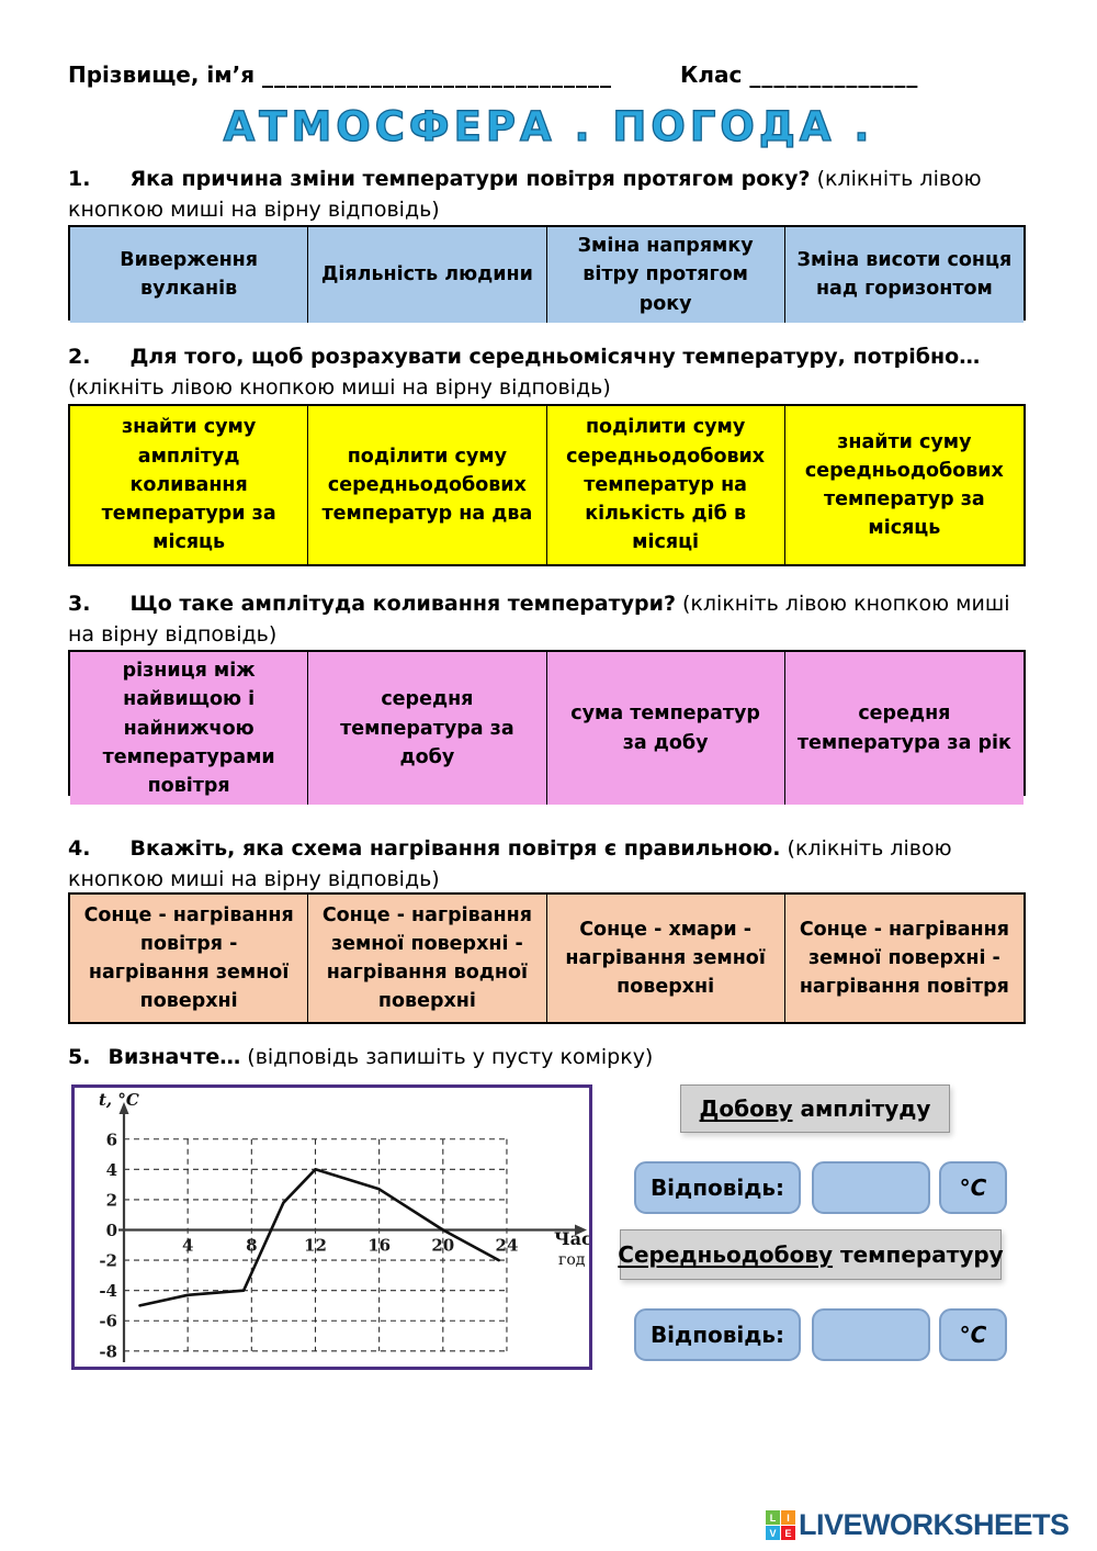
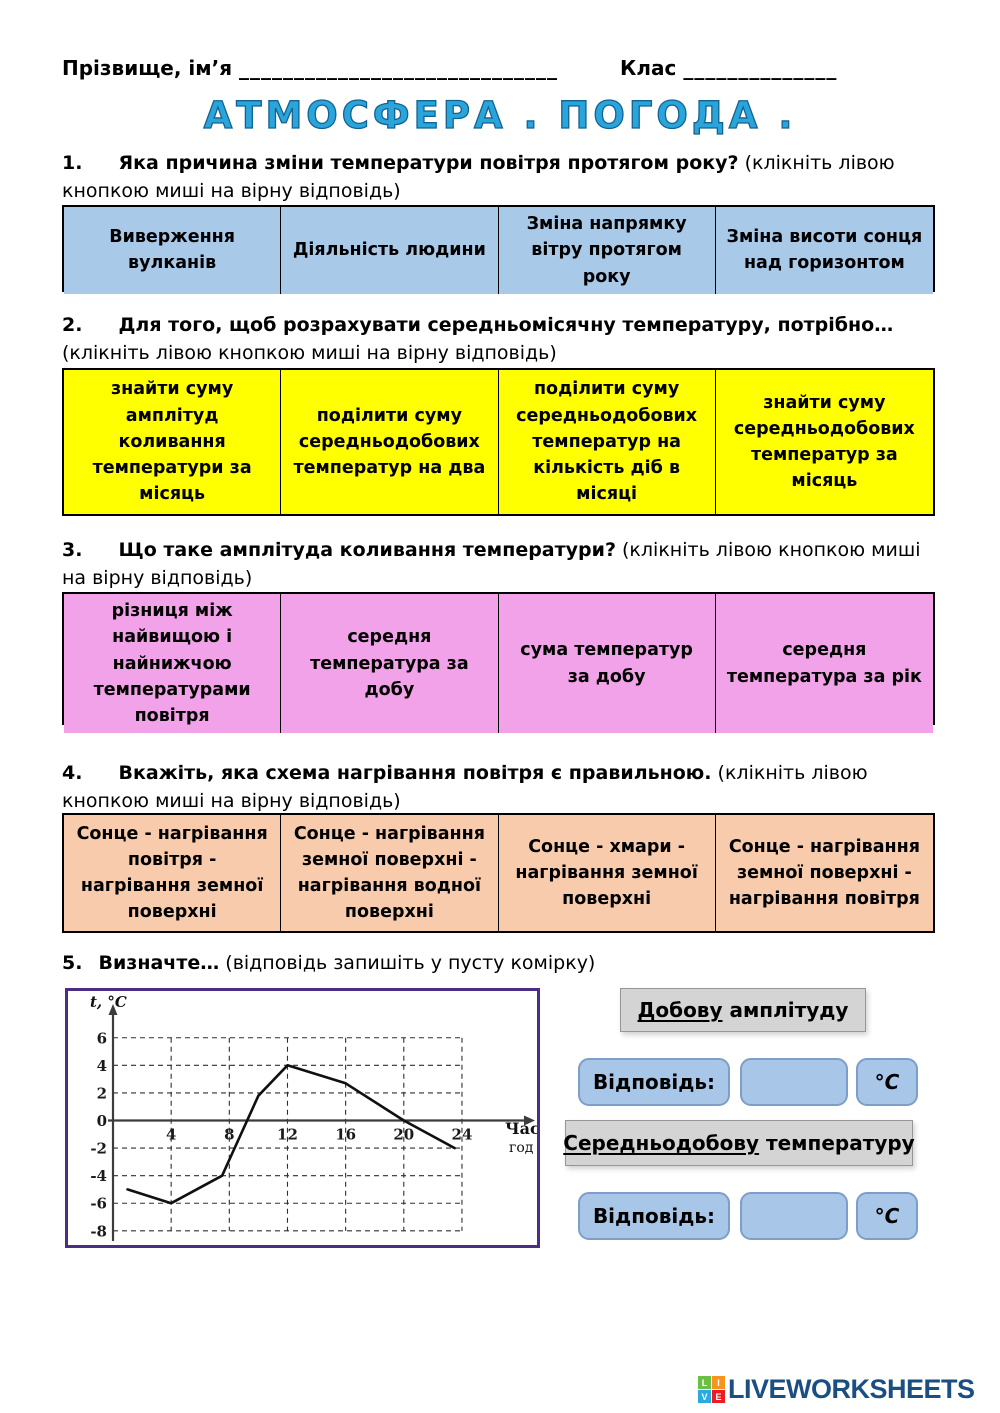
4: -4.3 -> -6.0
